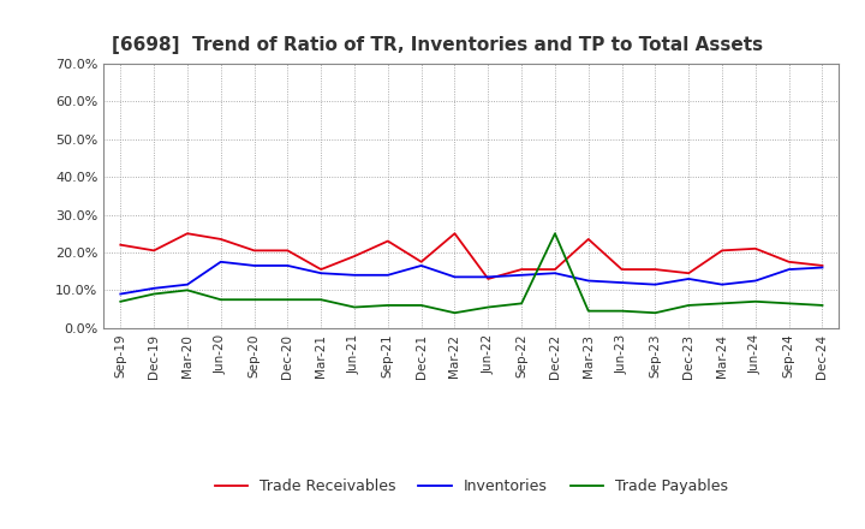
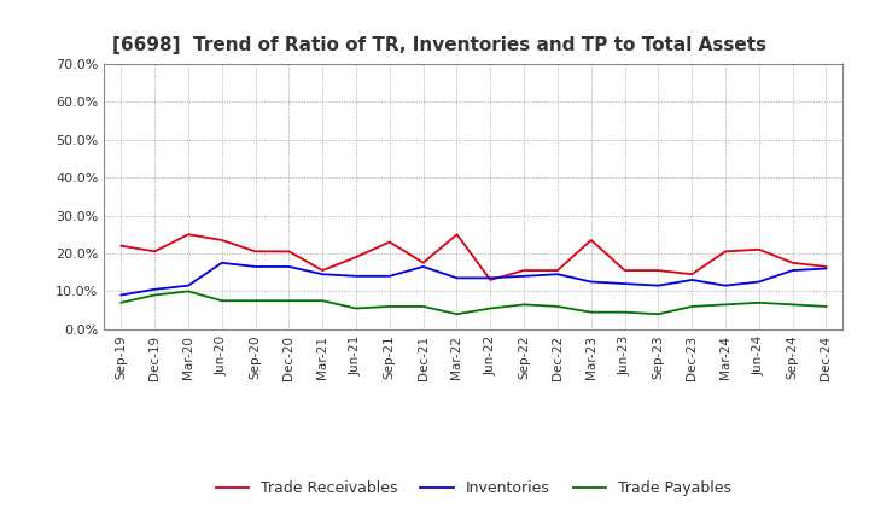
Trade Payables/Dec-22: 25.0% -> 6.0%
